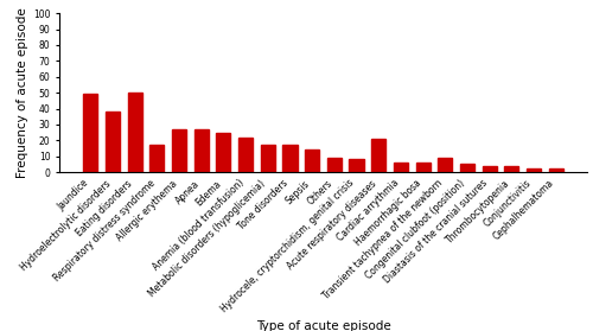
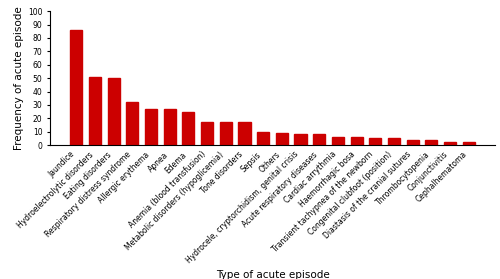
Jaundice: 49 -> 86
Hydroelectrolytic disorders: 38 -> 51
Respiratory distress syndrome: 17 -> 32
Anemia (blood transfusion): 22 -> 17
Sepsis: 14 -> 10
Acute respiratory diseases: 21 -> 8
Transient tachypnea of the newborn: 9 -> 5
